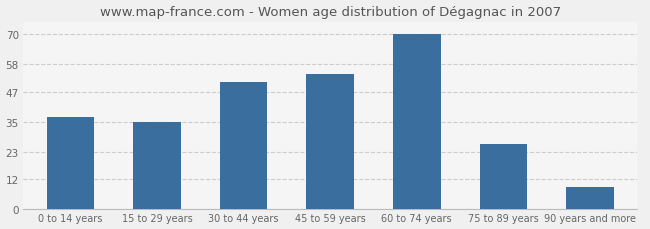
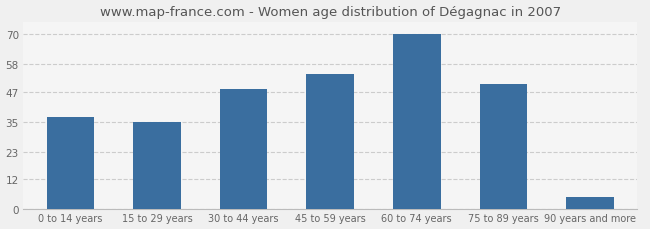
30 to 44 years: 51 -> 48
75 to 89 years: 26 -> 50
90 years and more: 9 -> 5
